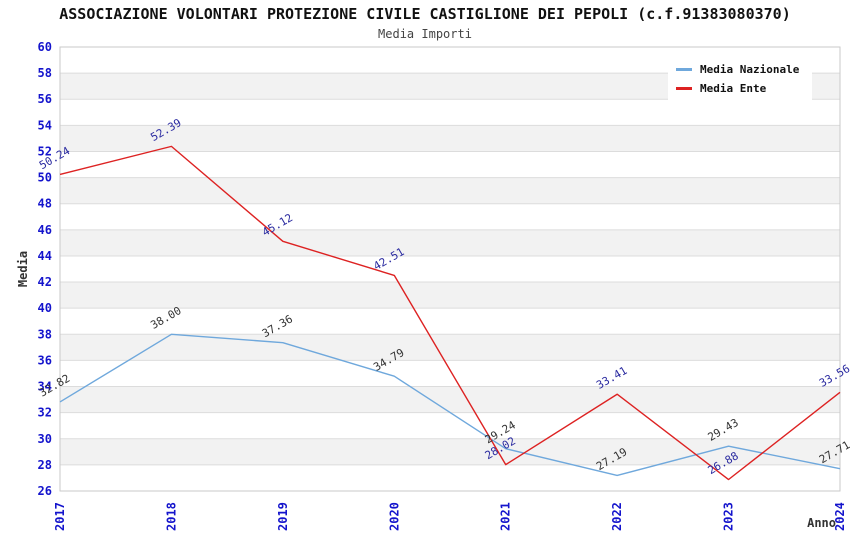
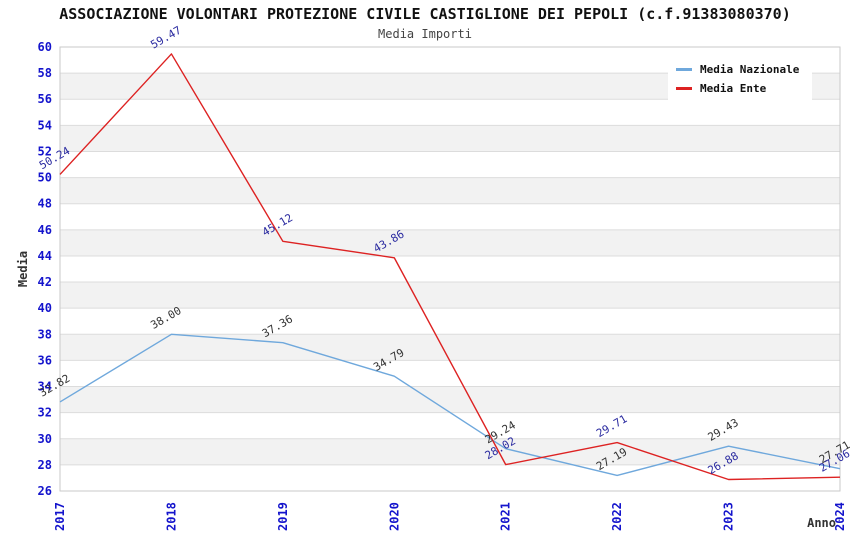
Media Ente/2018: 52.39 -> 59.47
Media Ente/2020: 42.51 -> 43.86
Media Ente/2022: 33.41 -> 29.71
Media Ente/2024: 33.56 -> 27.06
